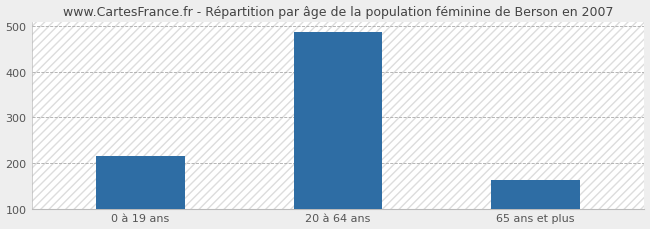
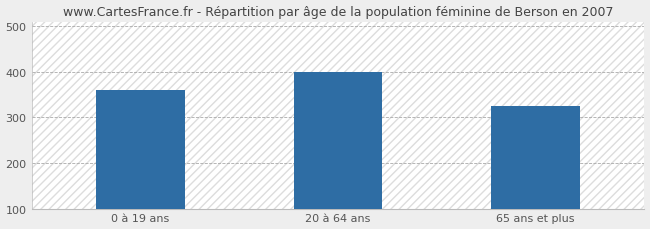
0 à 19 ans: 216 -> 360
20 à 64 ans: 487 -> 400
65 ans et plus: 163 -> 325
